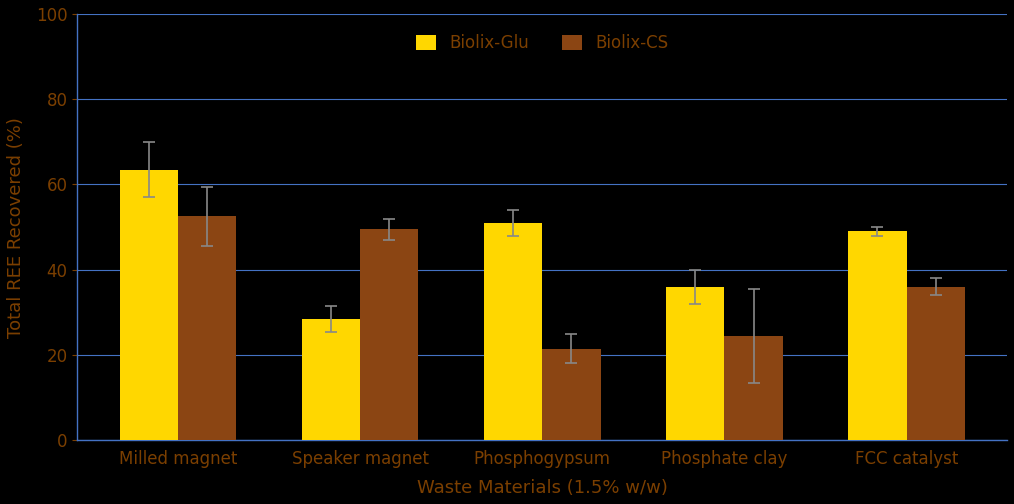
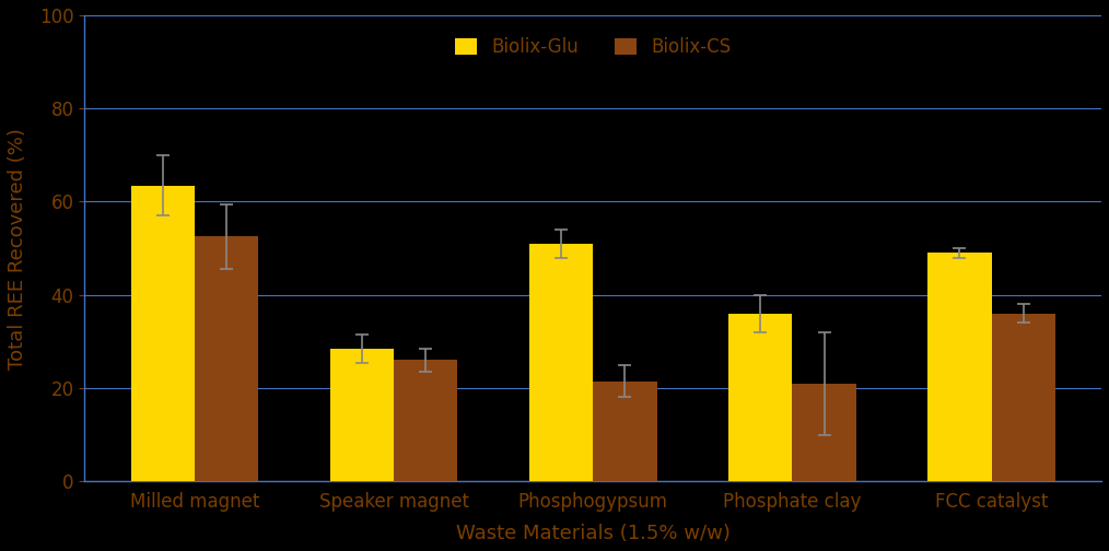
Biolix-CS/Speaker magnet: 49.5 -> 26.0
Biolix-CS/Phosphate clay: 24.5 -> 21.0
